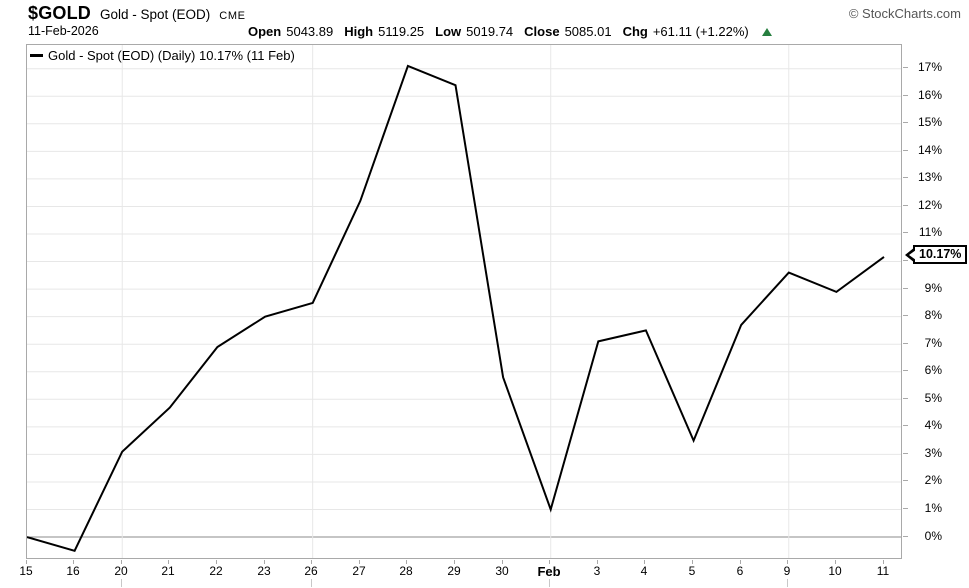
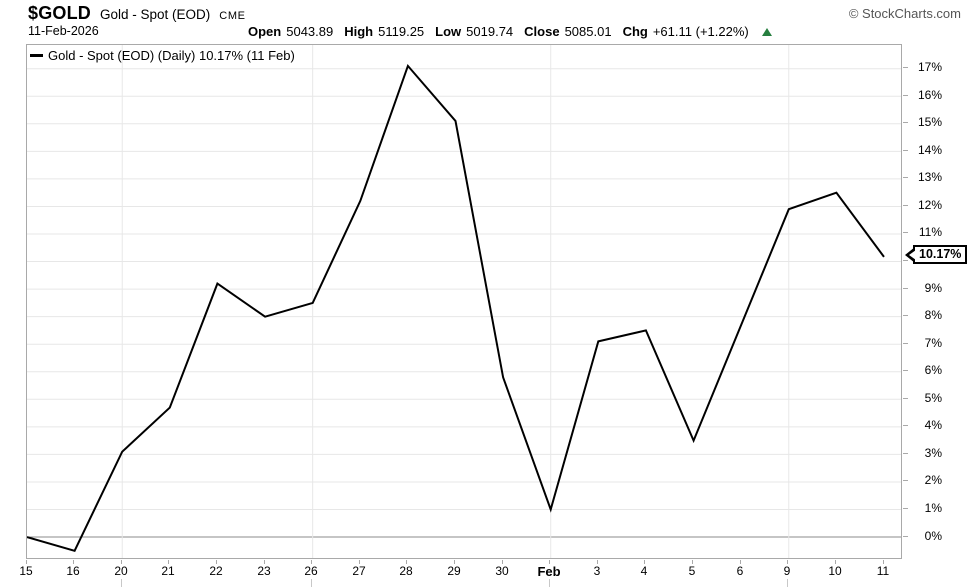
22: 6.9% -> 9.2%
29: 16.4% -> 15.1%
9: 9.6% -> 11.9%
10: 8.9% -> 12.5%
